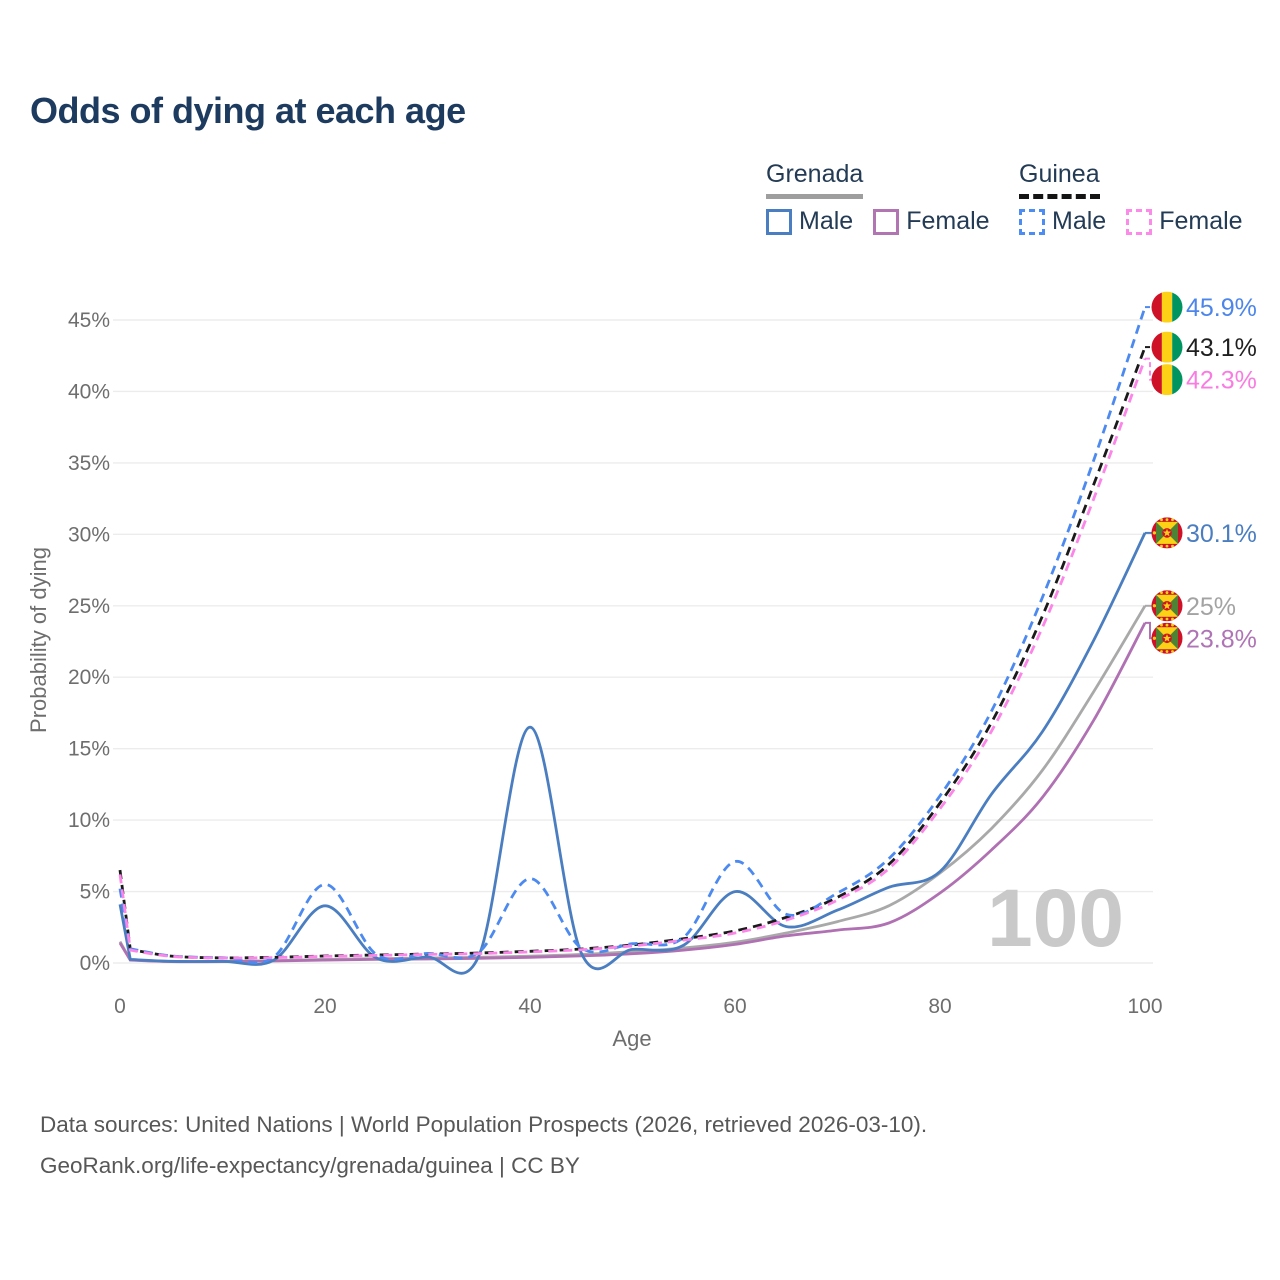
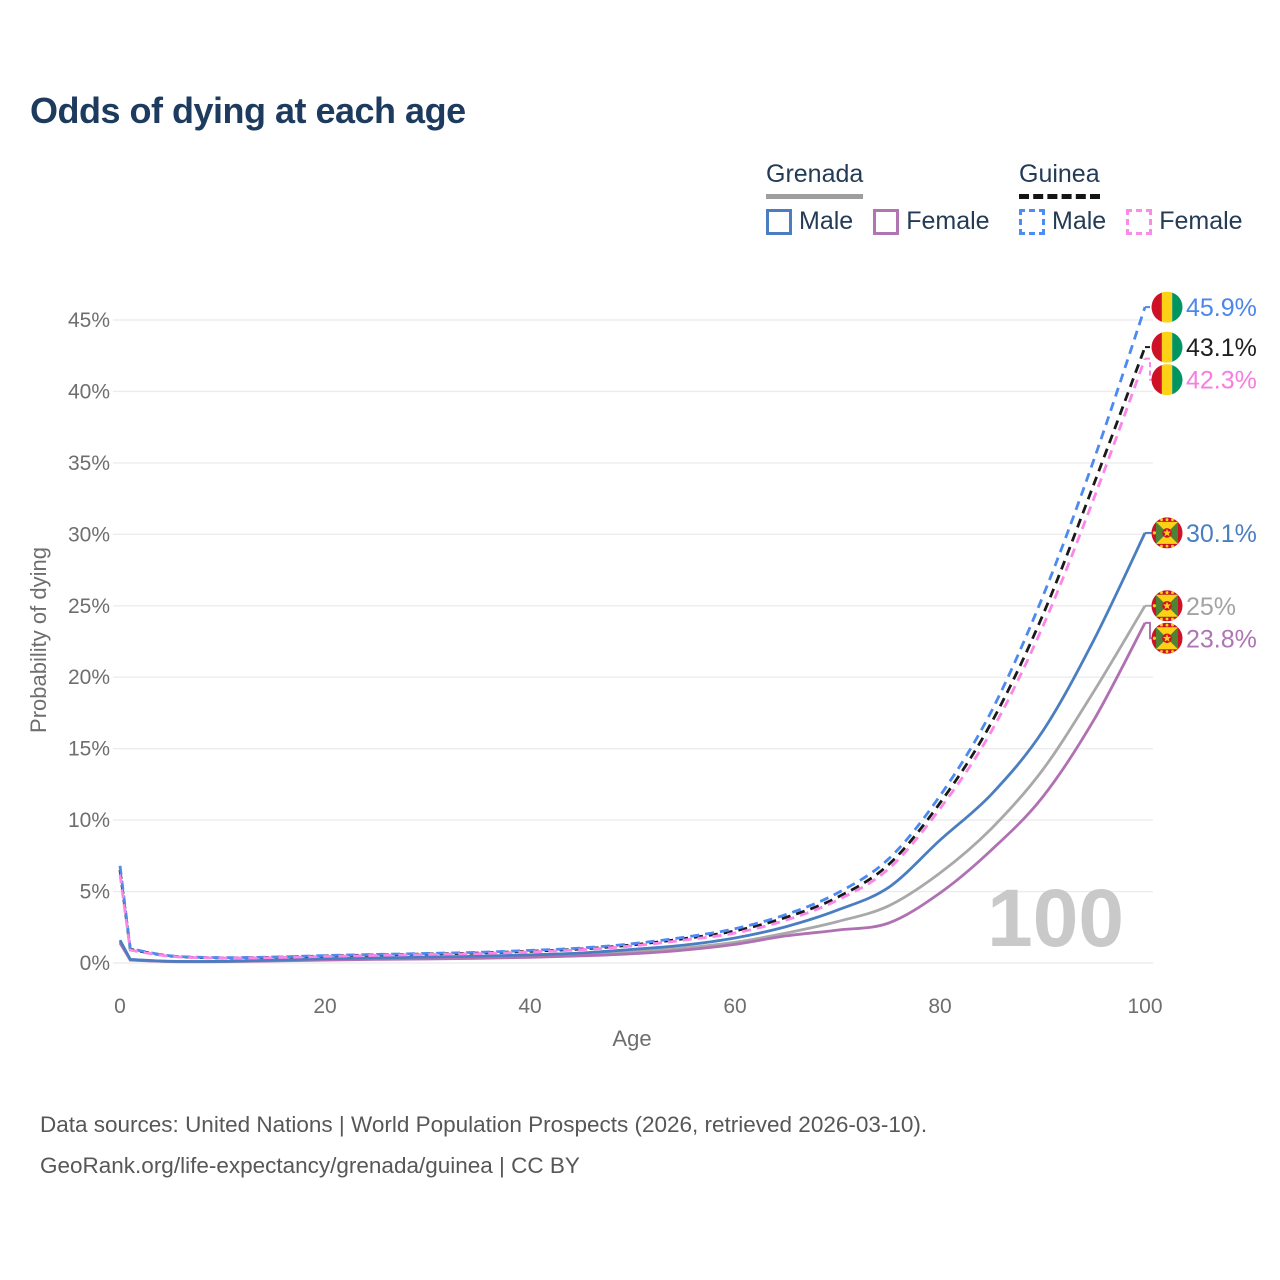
Grenada Male/0: 4.1% -> 1.6%
Guinea Male/0: 5.2% -> 6.8%
Grenada Male/20: 4.0% -> 0.3%
Guinea Male/20: 5.5% -> 0.5%
Grenada Male/40: 16.5% -> 0.6%
Guinea Male/40: 5.9% -> 0.9%
Grenada Male/60: 5.0% -> 1.8%
Guinea Male/60: 7.1% -> 2.4%
Grenada Male/80: 6.4% -> 8.6%
